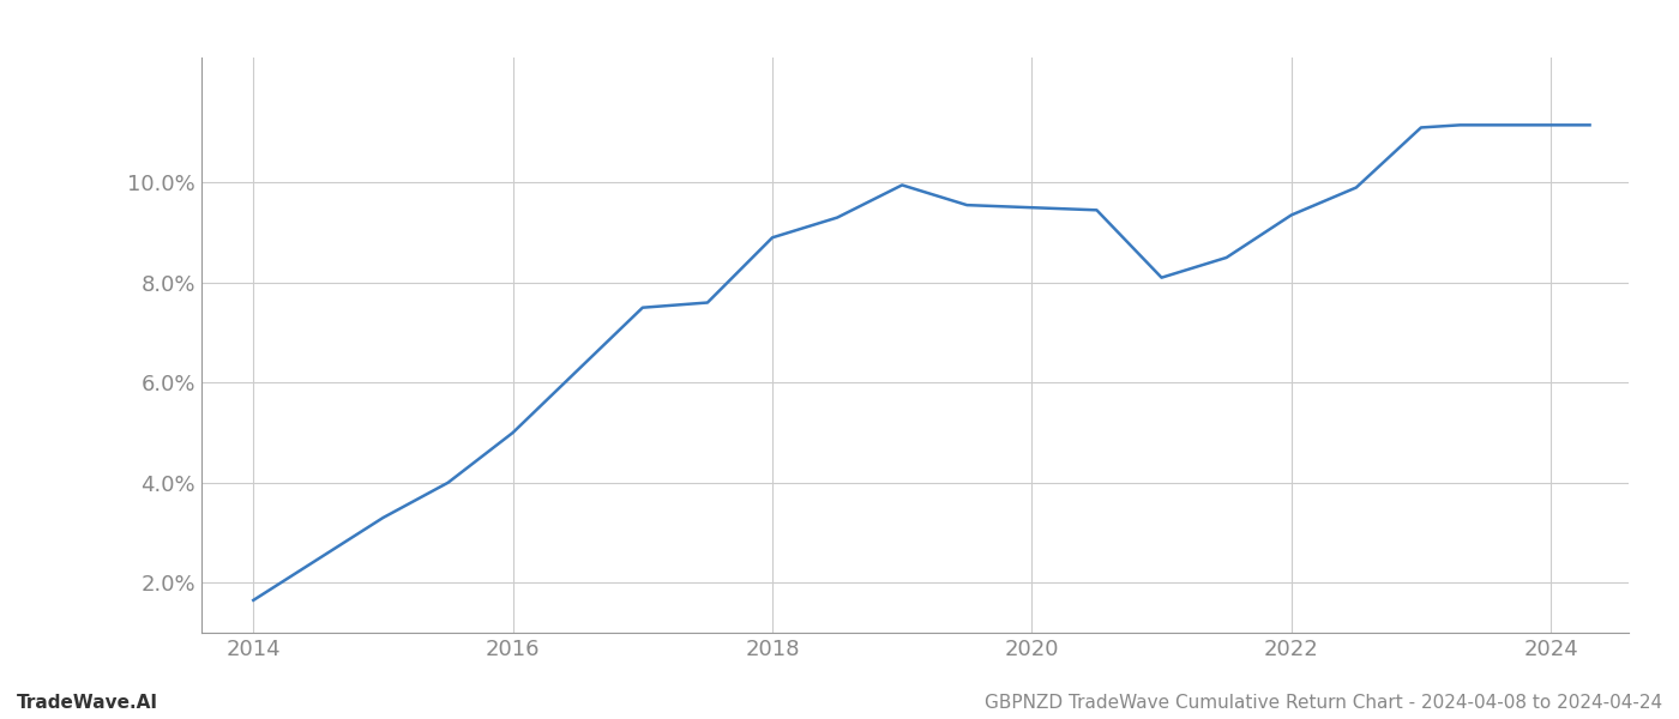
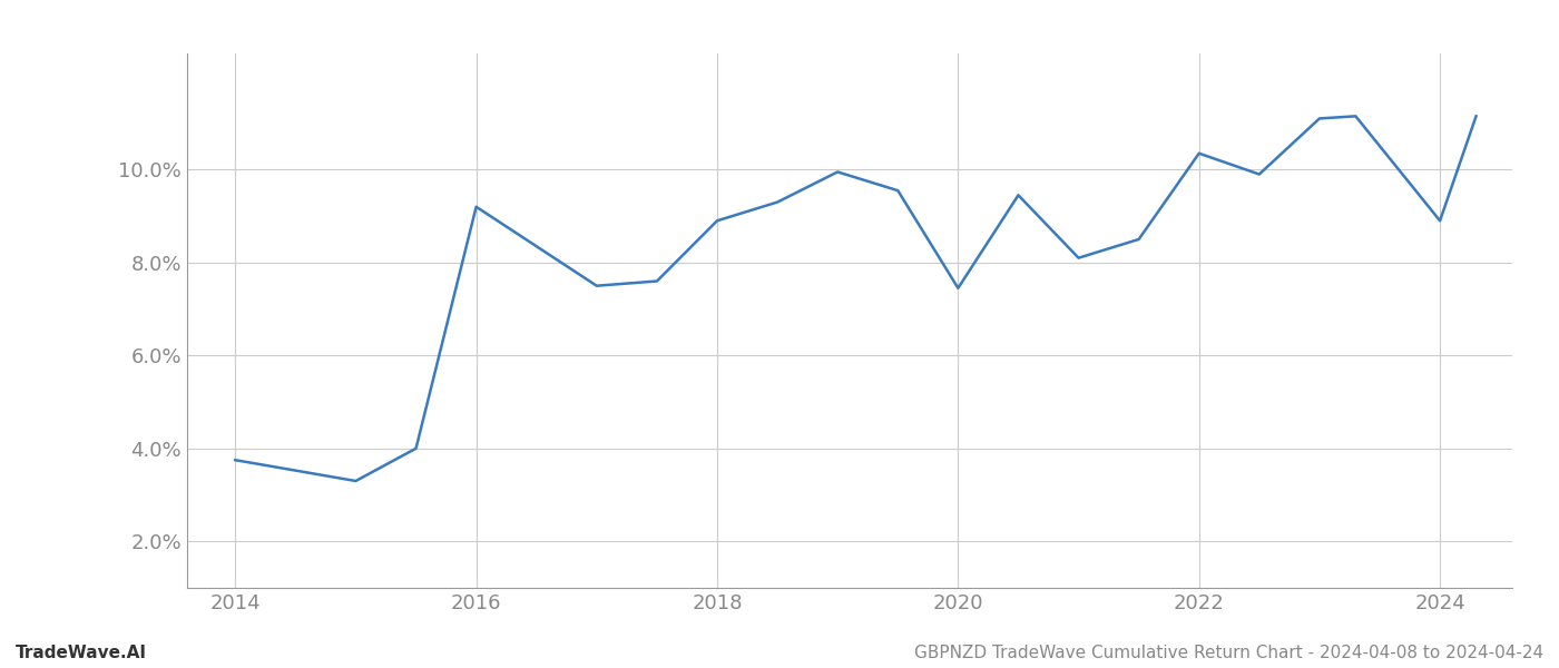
2014: 1.65% -> 3.75%
2016: 5.00% -> 9.20%
2020: 9.50% -> 7.45%
2022: 9.35% -> 10.35%
2024: 11.15% -> 8.90%
